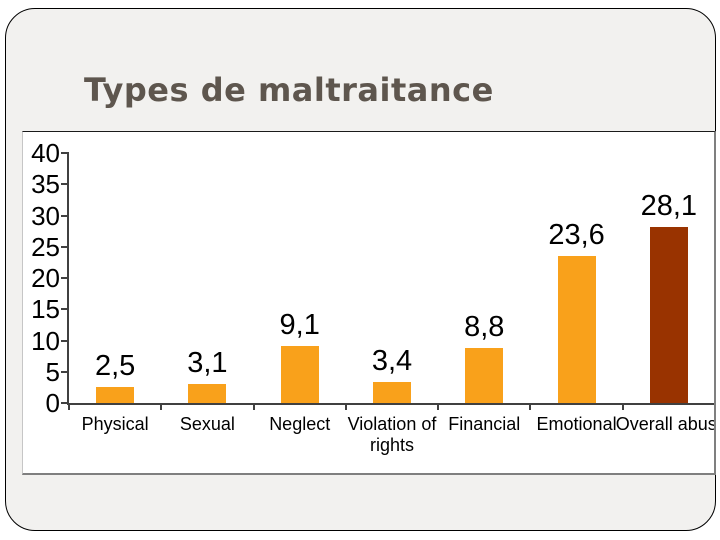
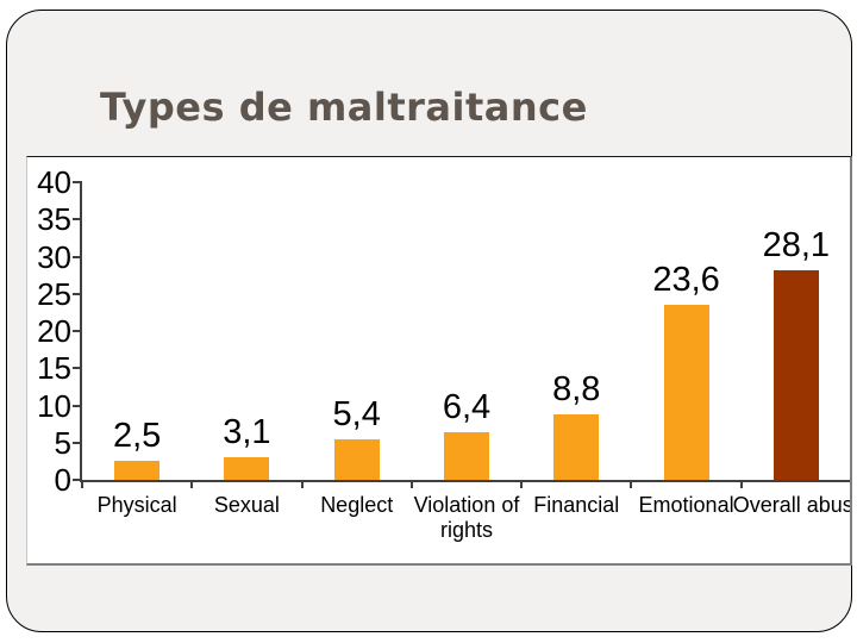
Neglect: 9,1 -> 5,4
Violation of rights: 3,4 -> 6,4
